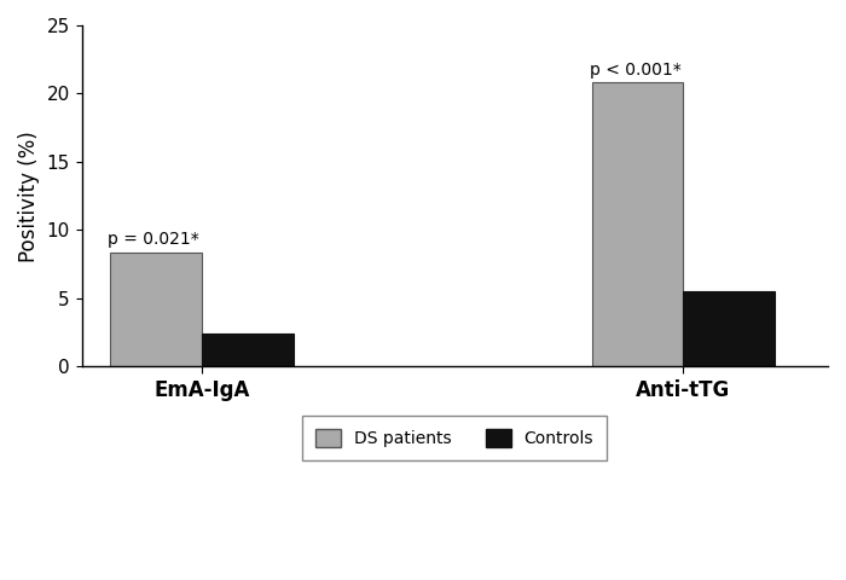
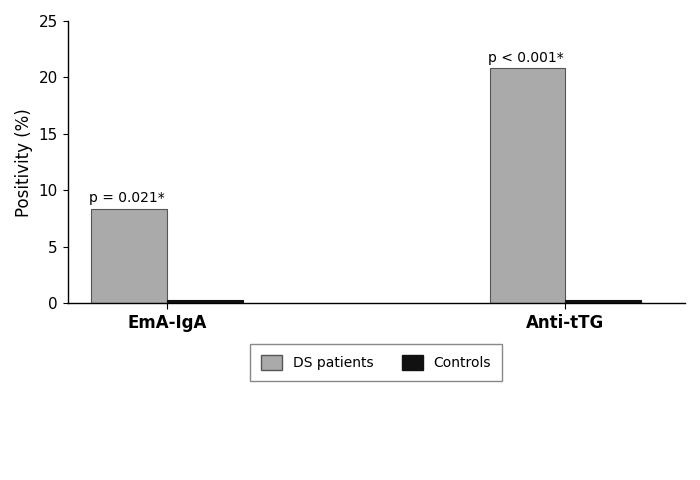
Controls/EmA-IgA: 2.4 -> 0.3
Controls/Anti-tTG: 5.5 -> 0.3
